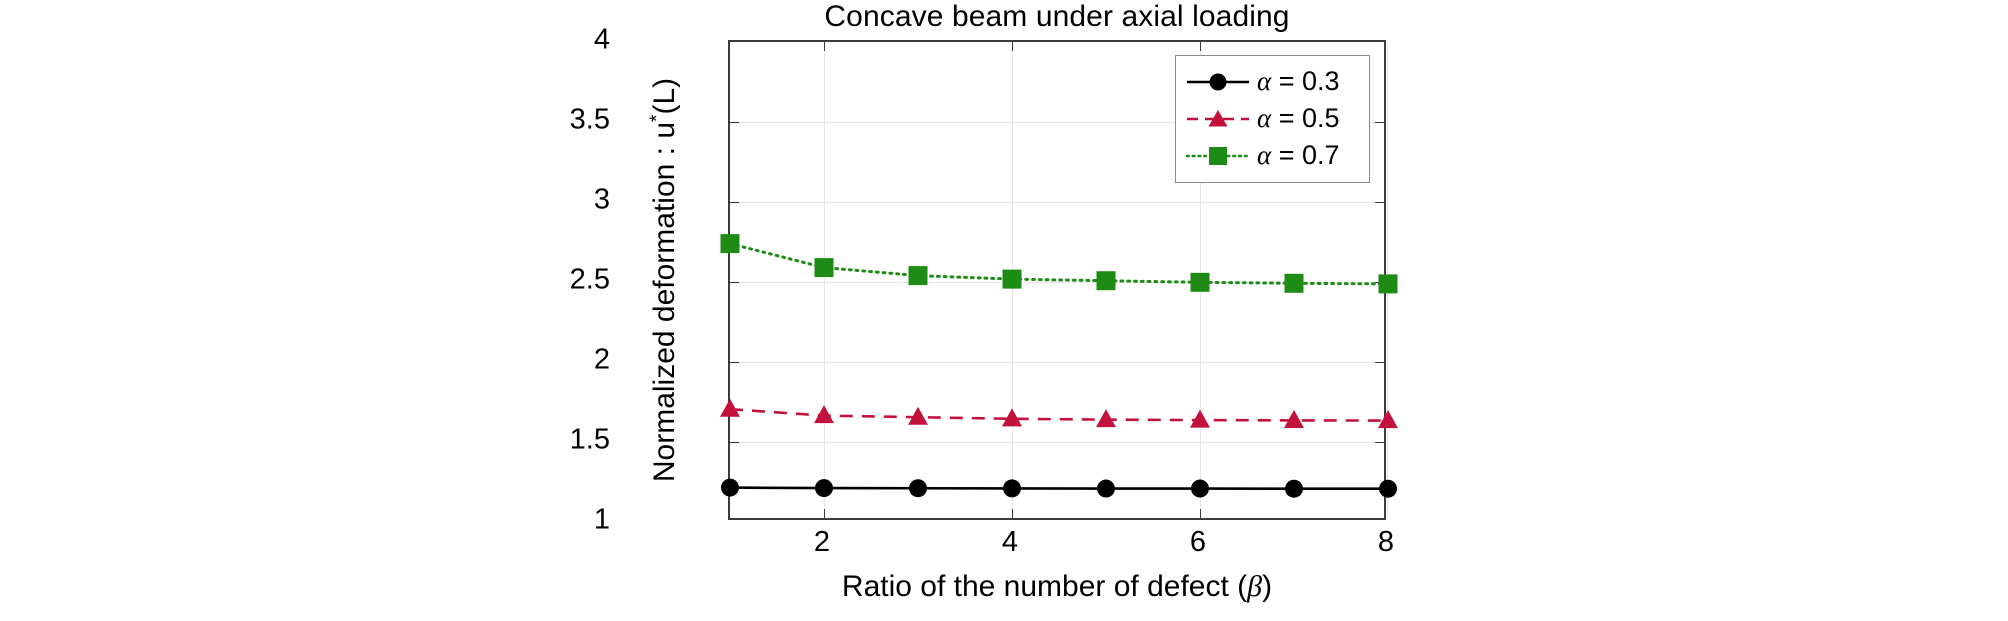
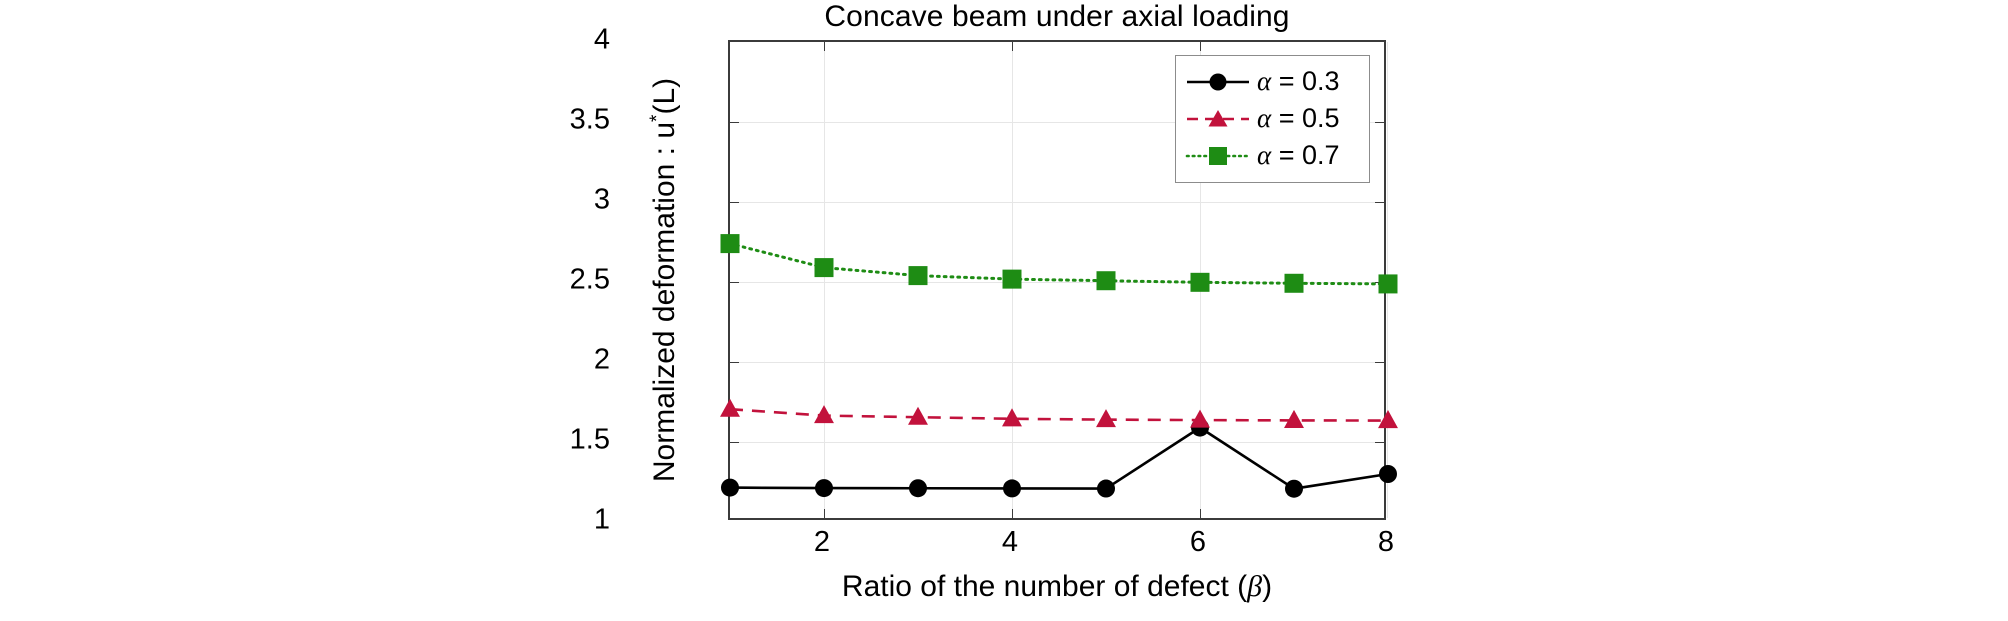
α = 0.3/6: 1.21 -> 1.59
α = 0.3/8: 1.21 -> 1.30
